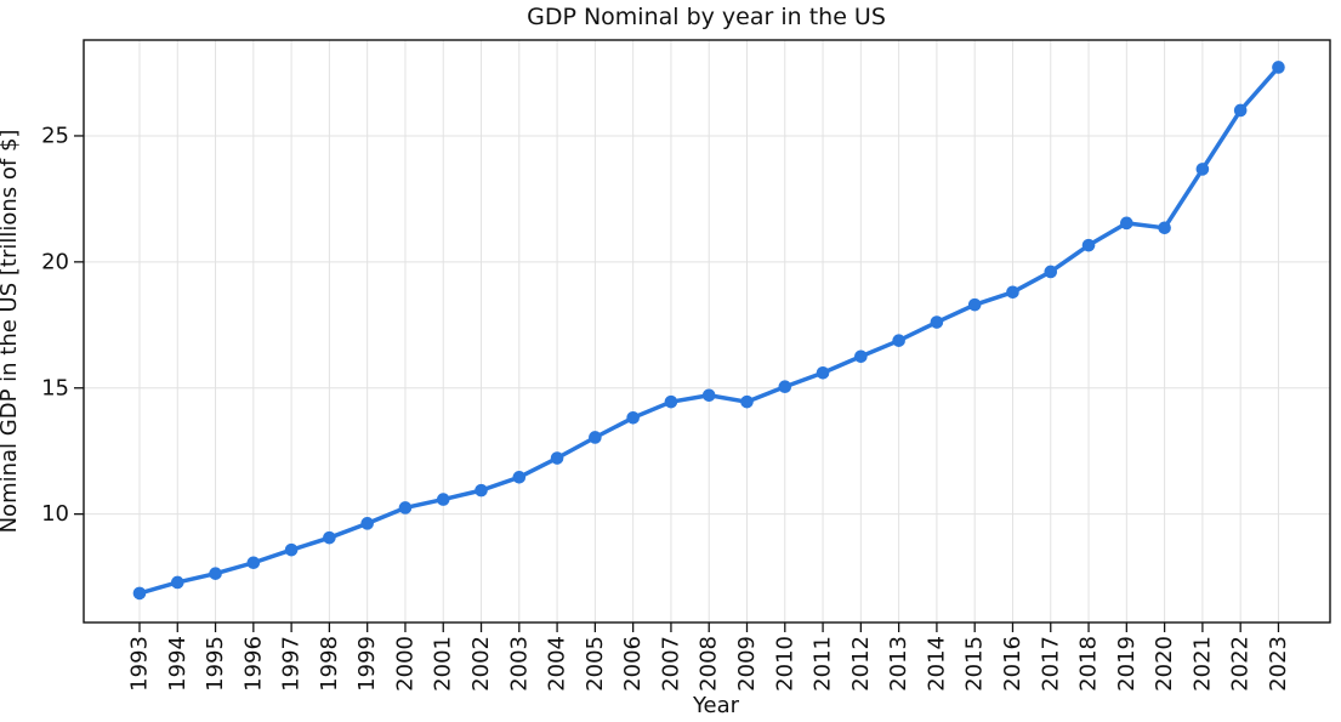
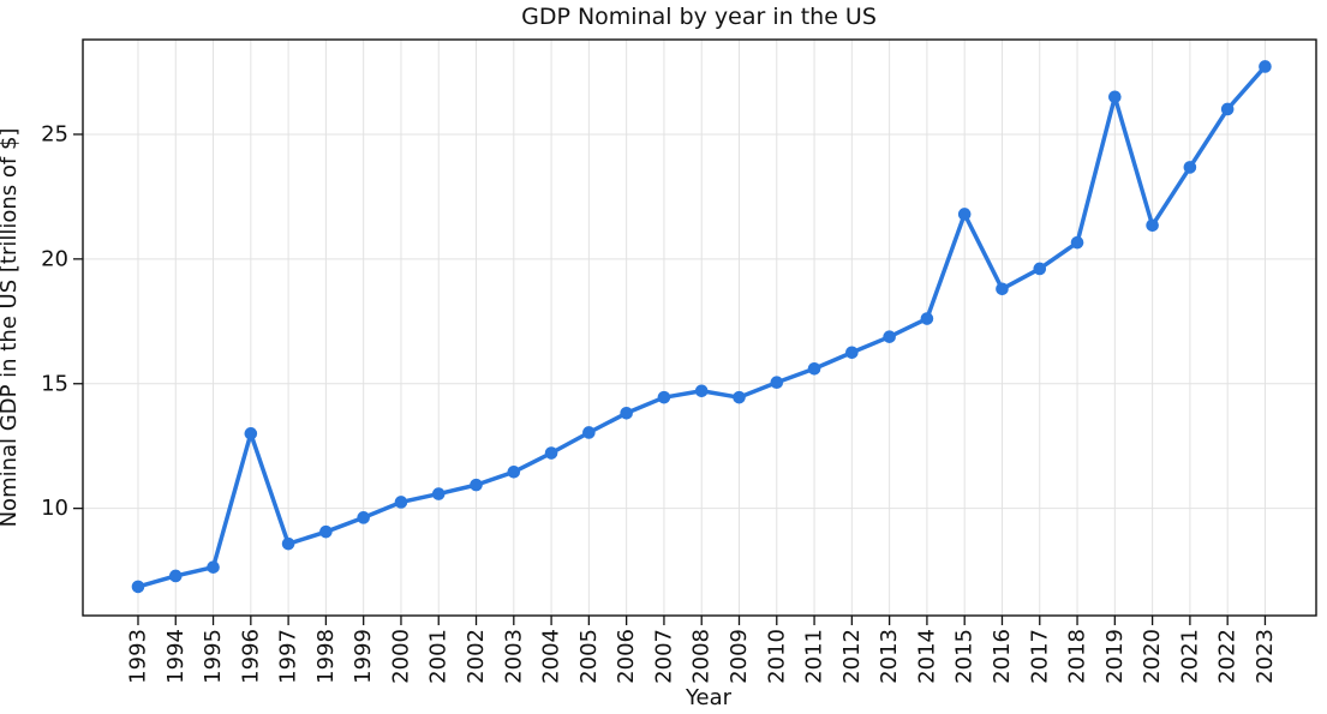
1996: 8.1 -> 13.0
2015: 18.3 -> 21.8
2019: 21.5 -> 26.5
